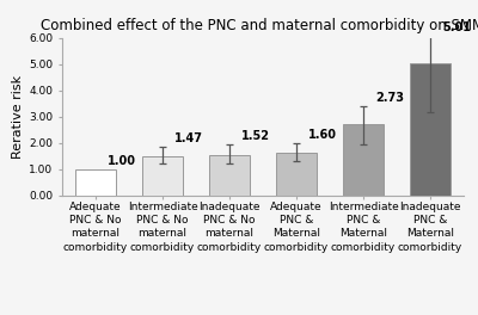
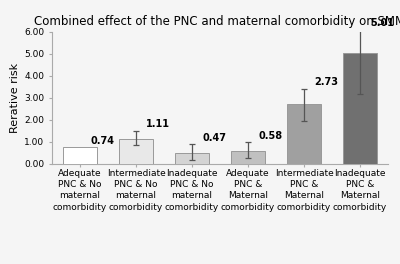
Adequate PNC & No maternal comorbidity: 1.00 -> 0.74
Intermediate PNC & No maternal comorbidity: 1.47 -> 1.11
Inadequate PNC & No maternal comorbidity: 1.52 -> 0.47
Adequate PNC & Maternal comorbidity: 1.60 -> 0.58
